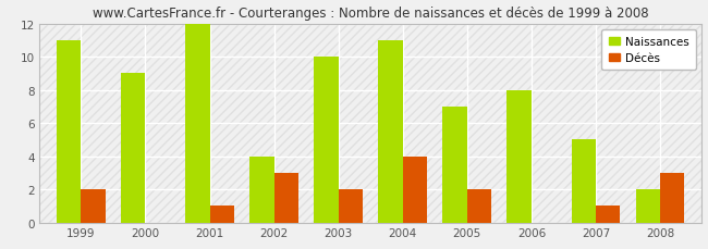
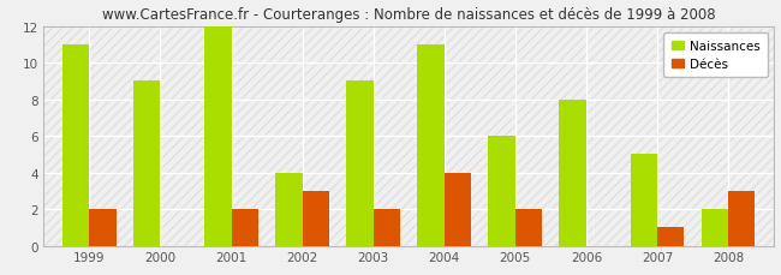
Décès/2001: 1 -> 2
Naissances/2003: 10 -> 9
Naissances/2005: 7 -> 6
